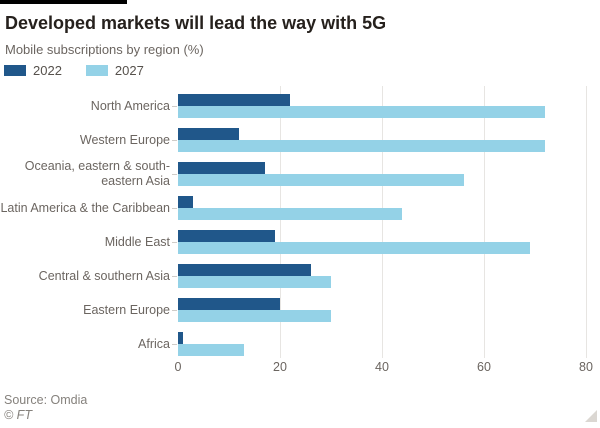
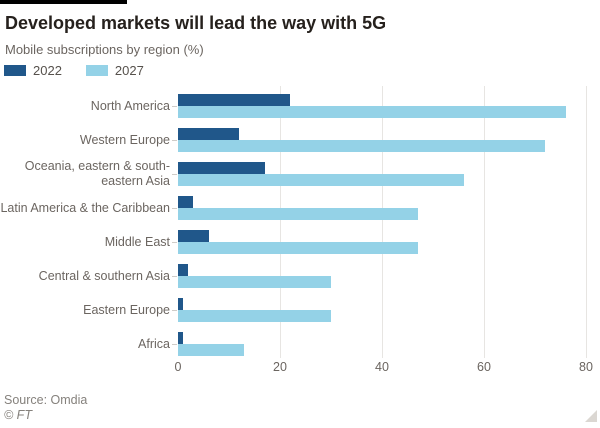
2027/North America: 72 -> 76
2027/Latin America & the Caribbean: 44 -> 47
2022/Middle East: 19 -> 6
2027/Middle East: 69 -> 47
2022/Central & southern Asia: 26 -> 2
2022/Eastern Europe: 20 -> 1
